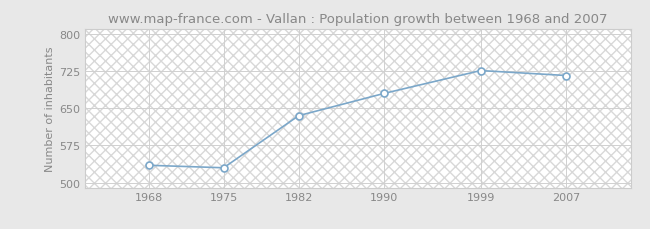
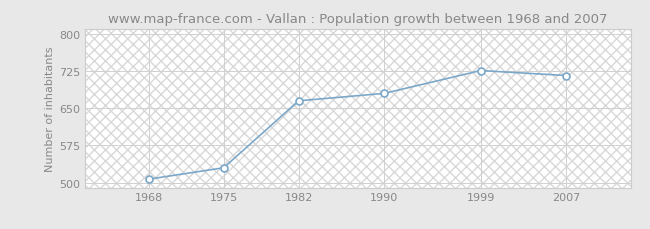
1968: 535 -> 507
1982: 635 -> 665
